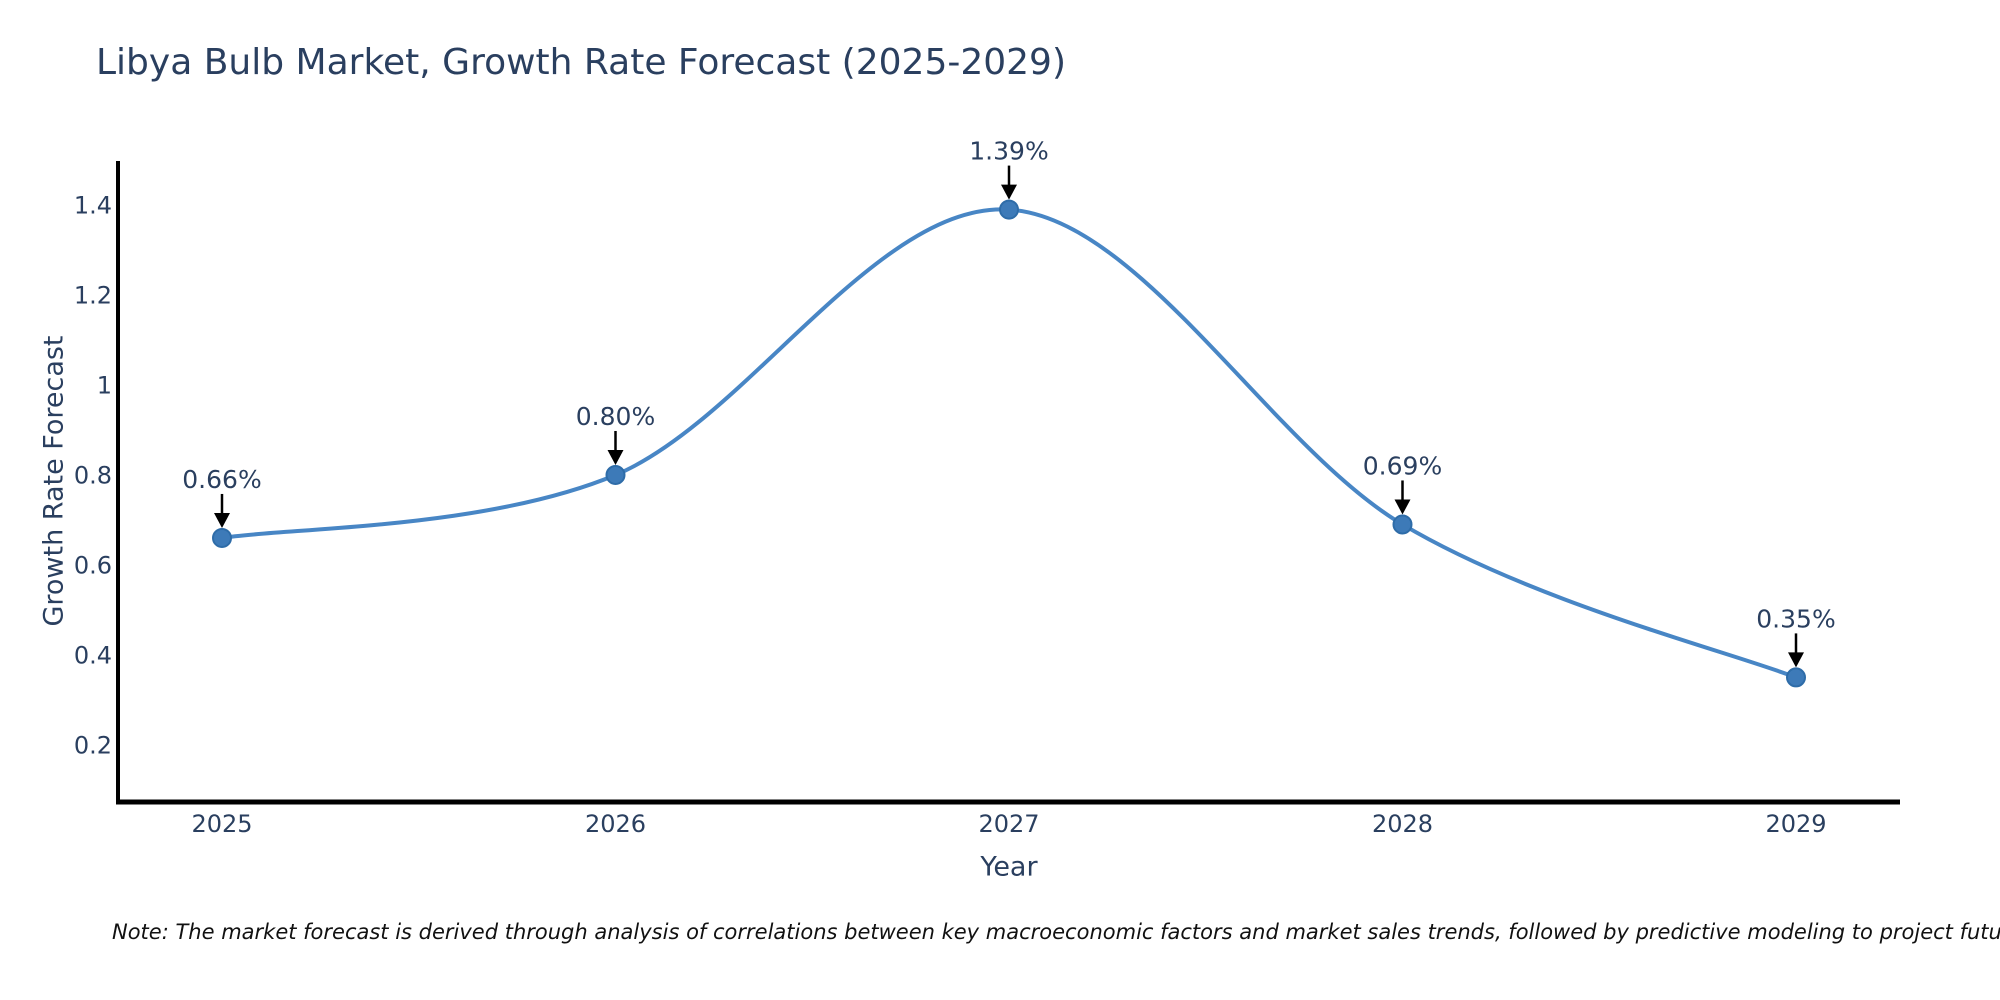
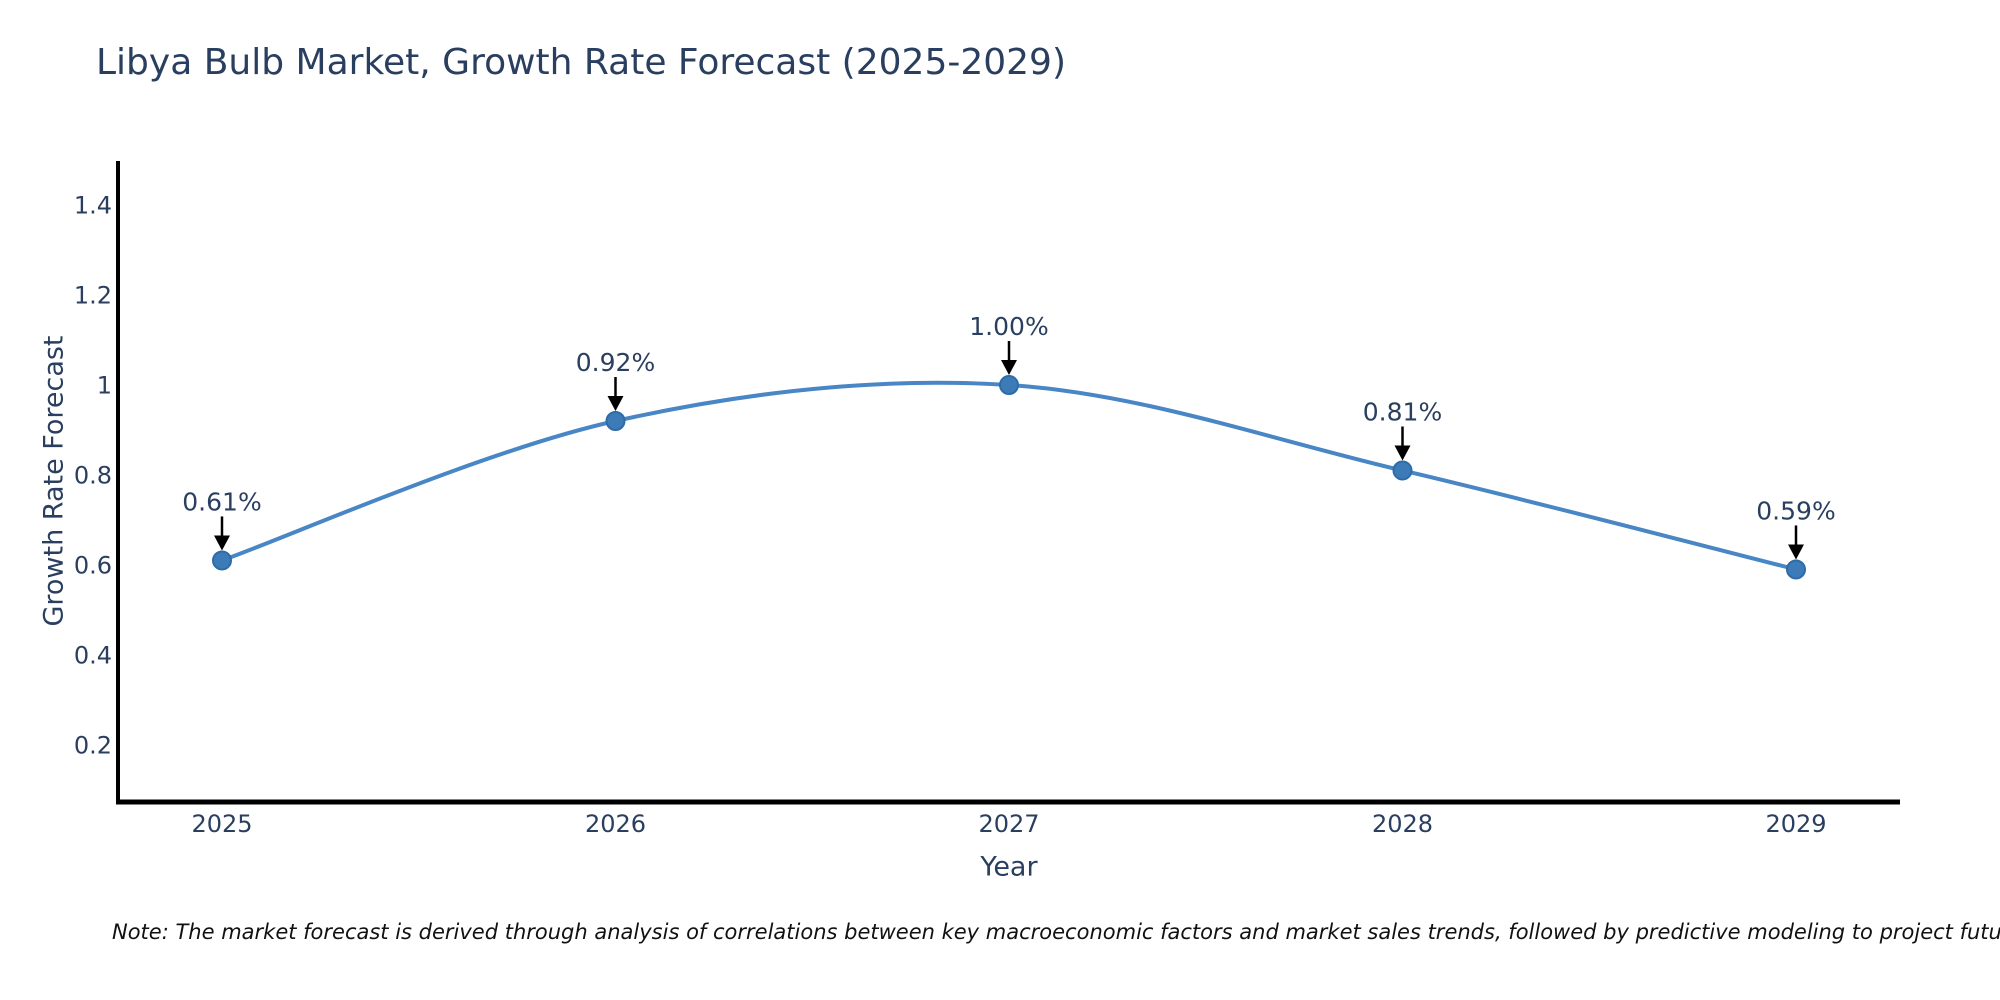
2025: 0.66% -> 0.61%
2026: 0.80% -> 0.92%
2027: 1.39% -> 1.00%
2028: 0.69% -> 0.81%
2029: 0.35% -> 0.59%
